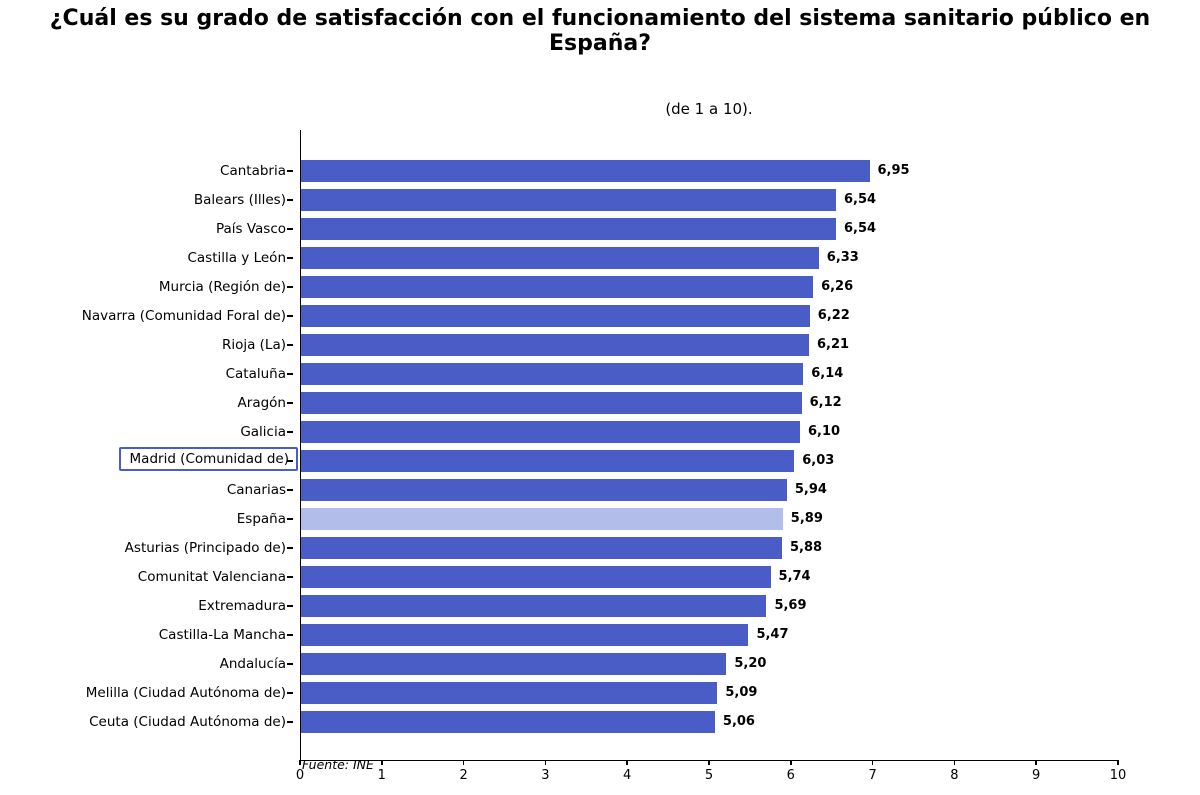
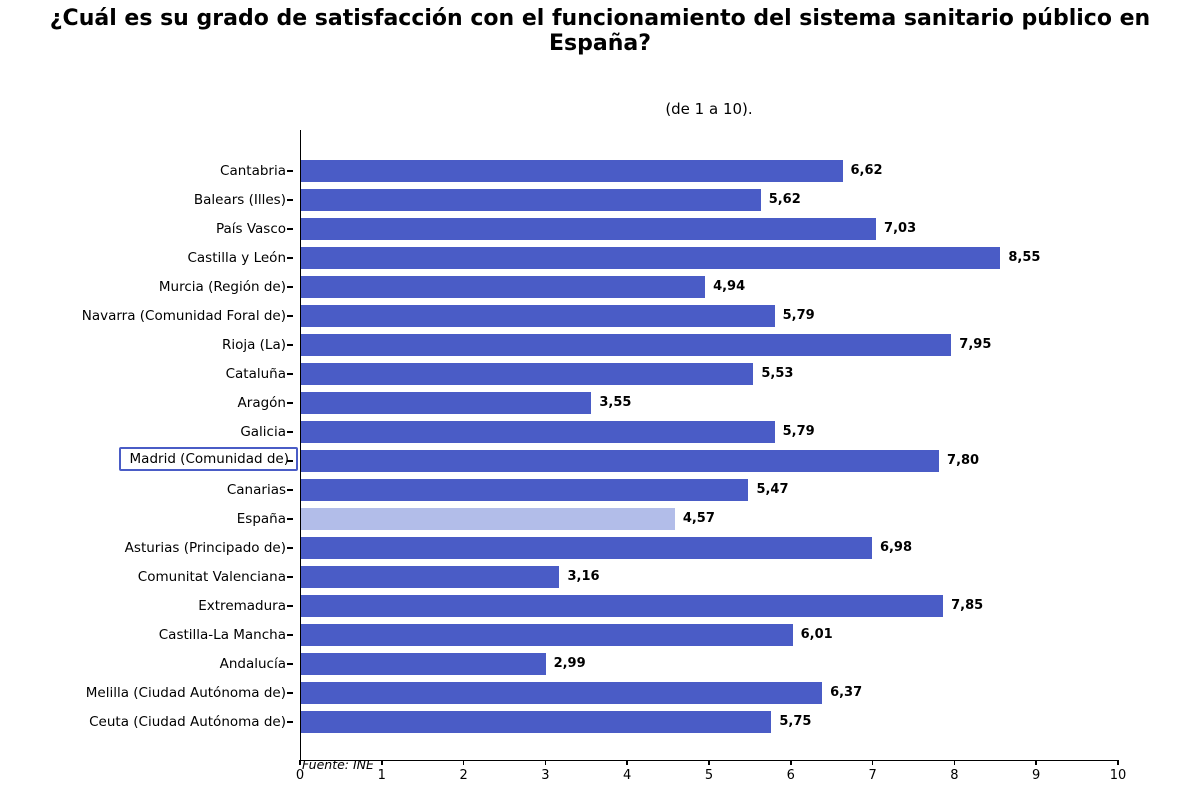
Cantabria: 6,95 -> 6,62
Balears (Illes): 6,54 -> 5,62
País Vasco: 6,54 -> 7,03
Castilla y León: 6,33 -> 8,55
Murcia (Región de): 6,26 -> 4,94
Navarra (Comunidad Foral de): 6,22 -> 5,79
Rioja (La): 6,21 -> 7,95
Cataluña: 6,14 -> 5,53
Aragón: 6,12 -> 3,55
Galicia: 6,10 -> 5,79
Madrid (Comunidad de): 6,03 -> 7,80
Canarias: 5,94 -> 5,47
España: 5,89 -> 4,57
Asturias (Principado de): 5,88 -> 6,98
Comunitat Valenciana: 5,74 -> 3,16
Extremadura: 5,69 -> 7,85
Castilla-La Mancha: 5,47 -> 6,01
Andalucía: 5,20 -> 2,99
Melilla (Ciudad Autónoma de): 5,09 -> 6,37
Ceuta (Ciudad Autónoma de): 5,06 -> 5,75
